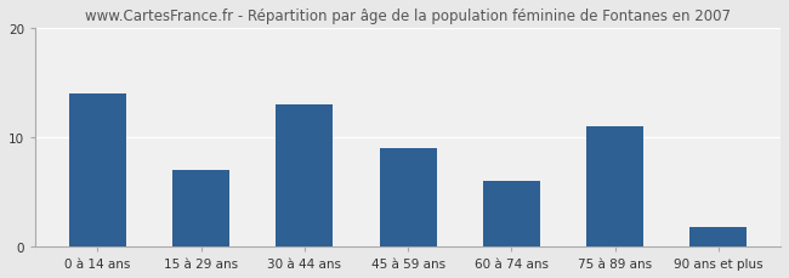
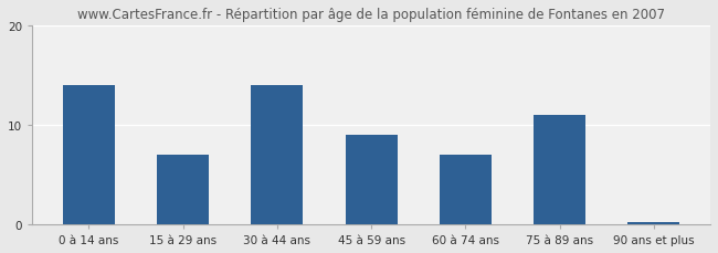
30 à 44 ans: 13.0 -> 14.0
60 à 74 ans: 6.0 -> 7.0
90 ans et plus: 1.8 -> 0.2
